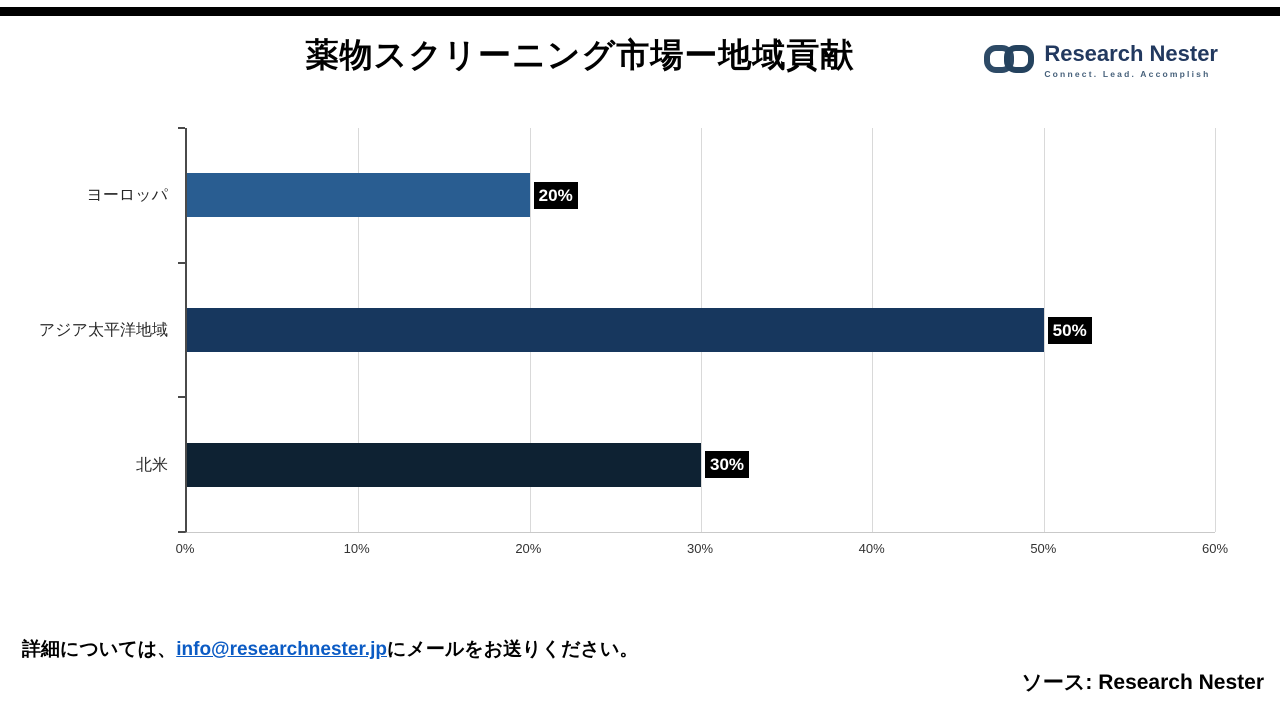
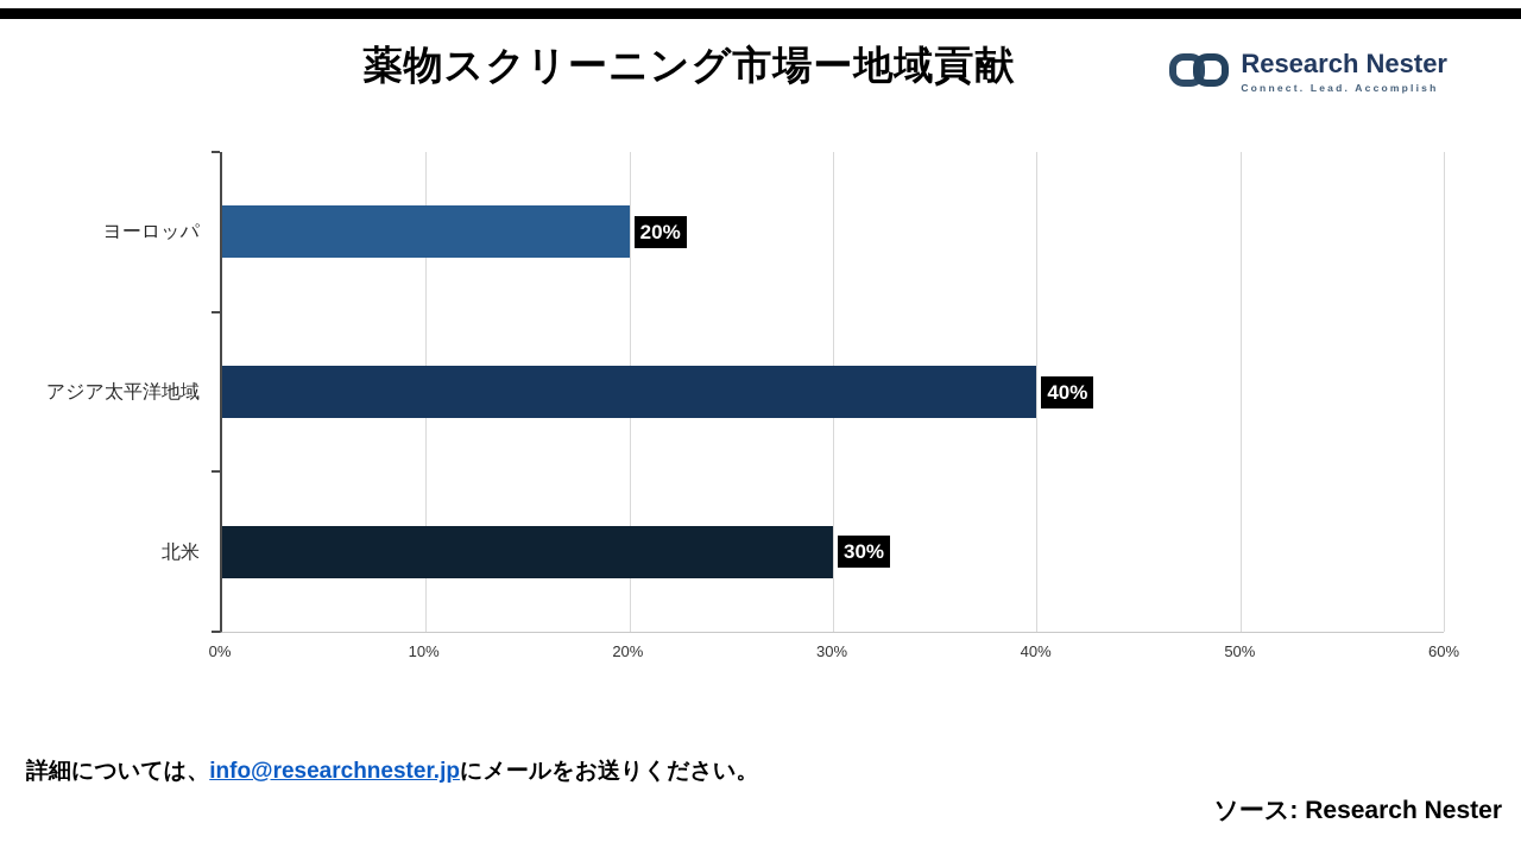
アジア太平洋地域: 50% -> 40%
